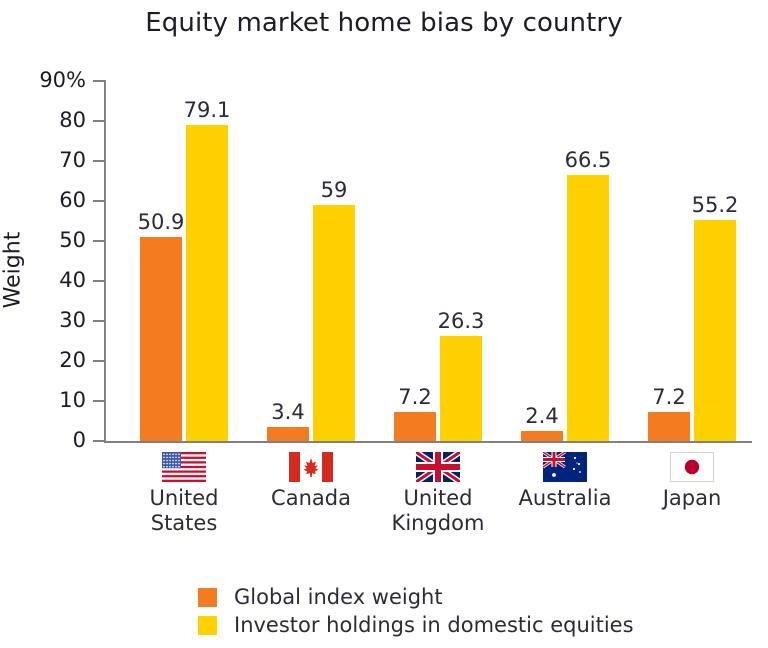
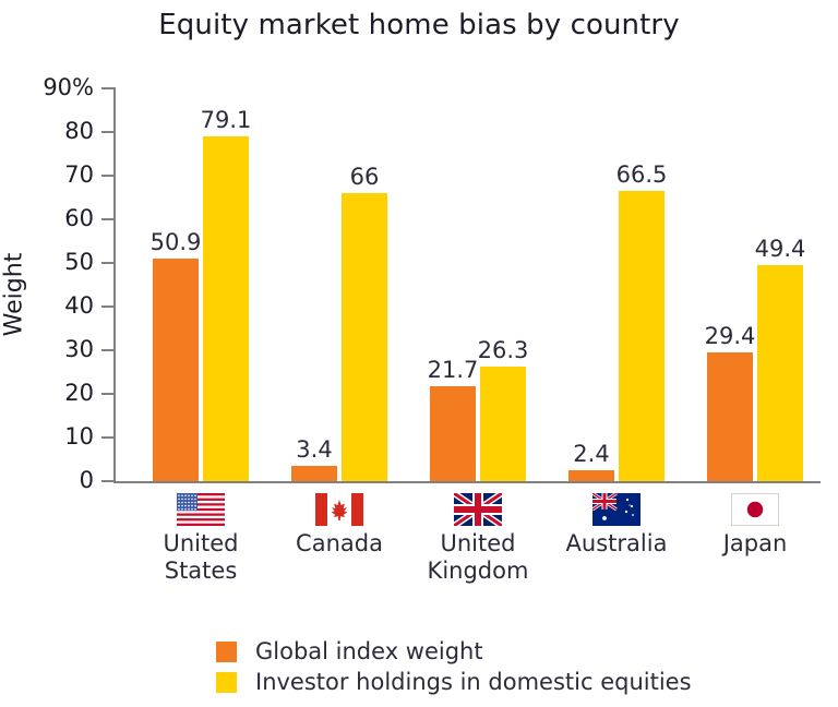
Investor holdings in domestic equities/Canada: 59 -> 66
Global index weight/United Kingdom: 7.2 -> 21.7
Global index weight/Japan: 7.2 -> 29.4
Investor holdings in domestic equities/Japan: 55.2 -> 49.4
